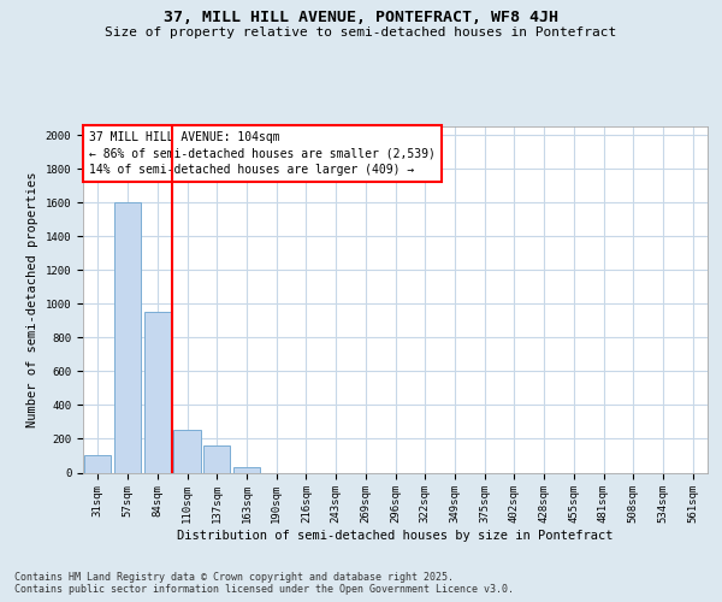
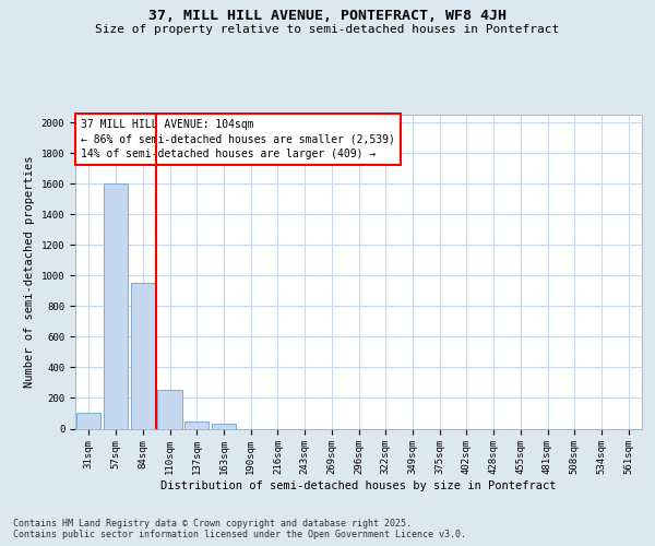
137sqm: 160 -> 40
